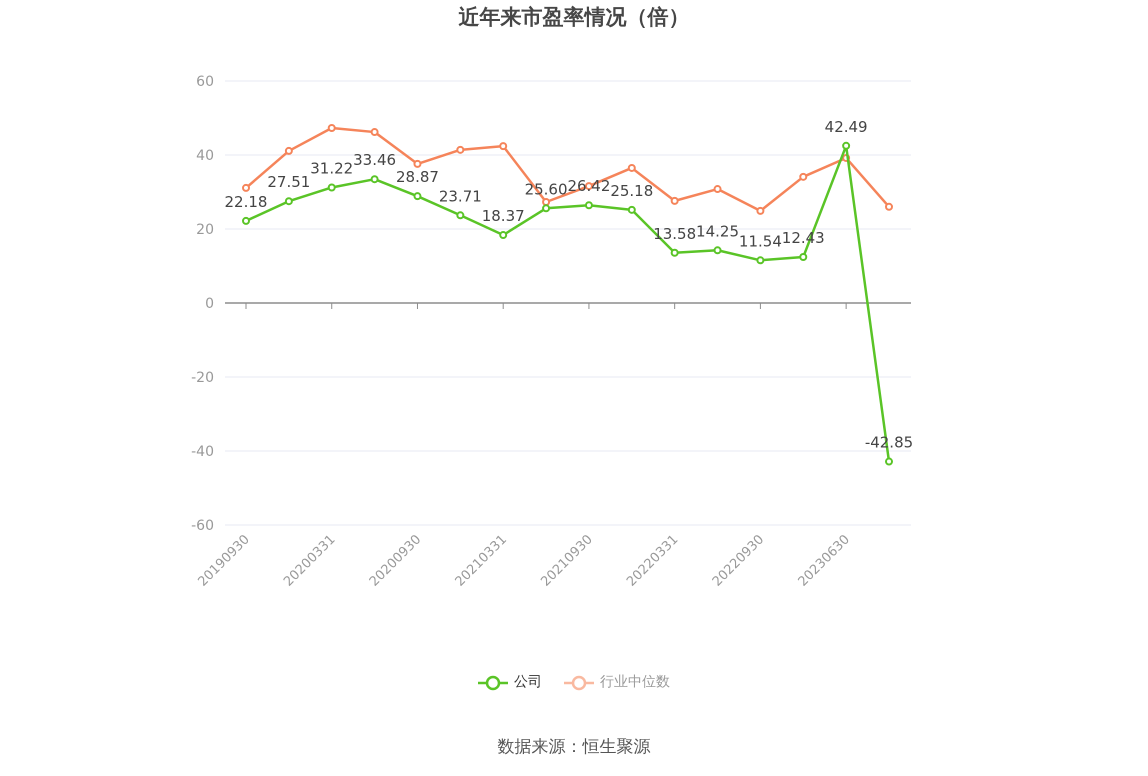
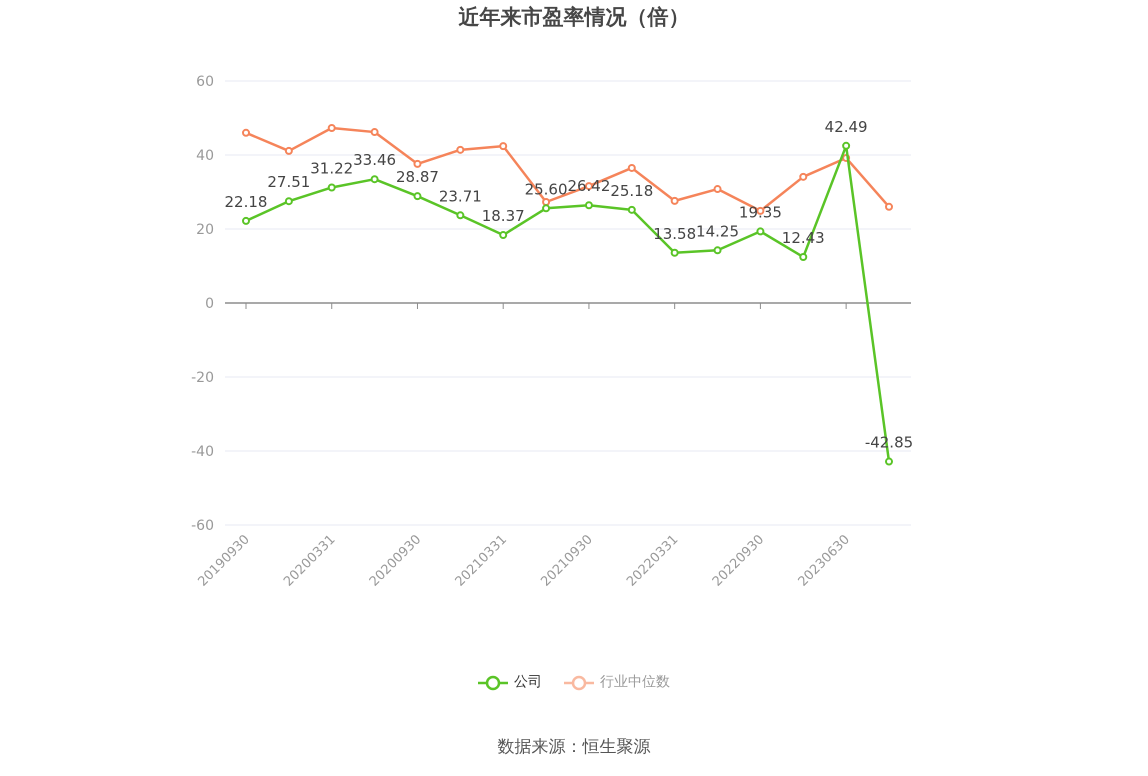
行业中位数/20190930: 31 -> 46
公司/20220930: 11.54 -> 19.35
